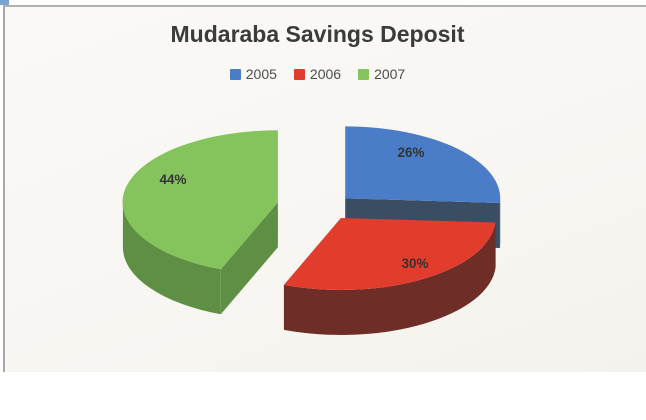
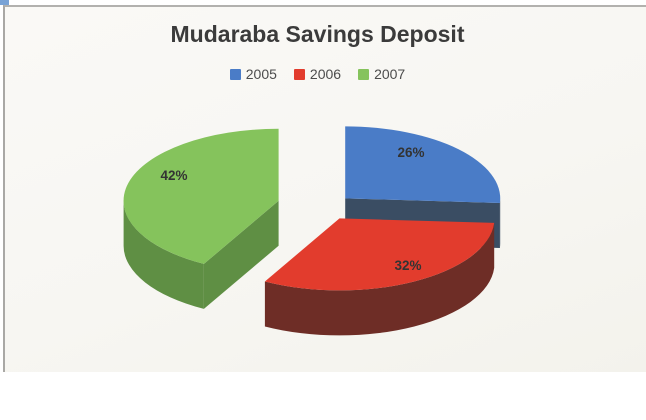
2006: 30% -> 32%
2007: 44% -> 42%
